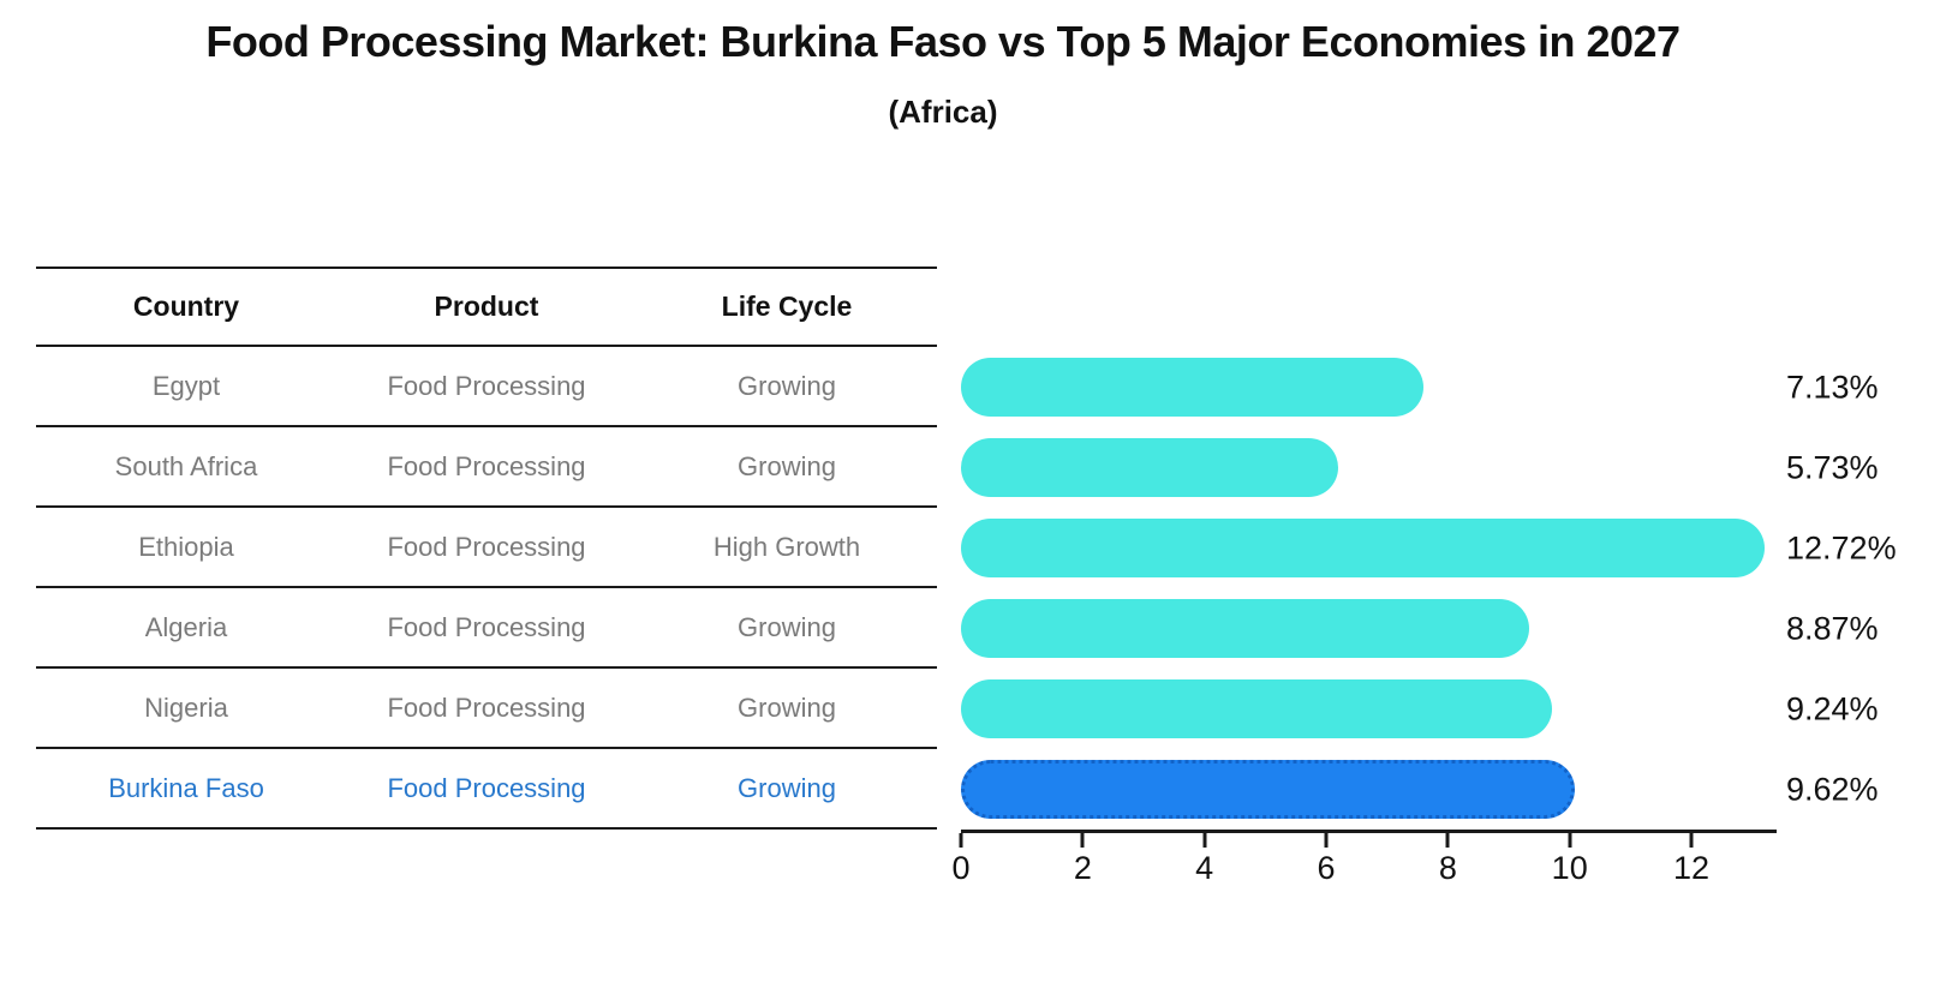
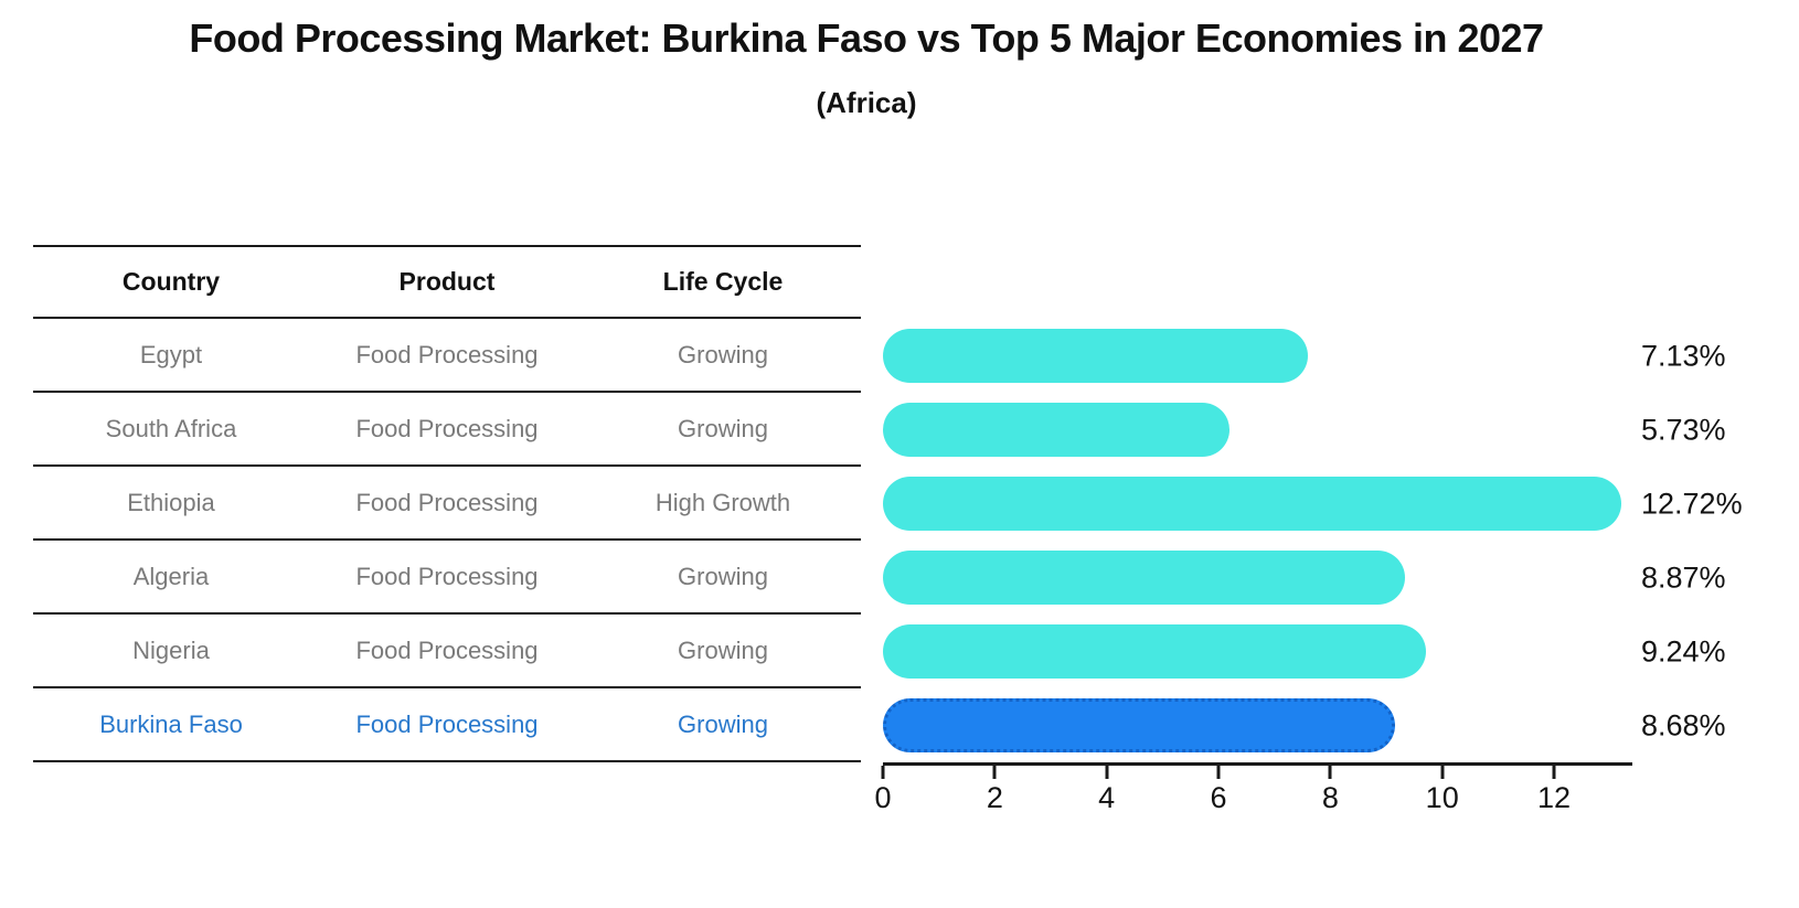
Burkina Faso: 9.62% -> 8.68%
